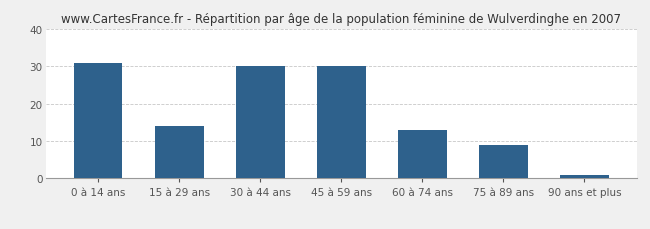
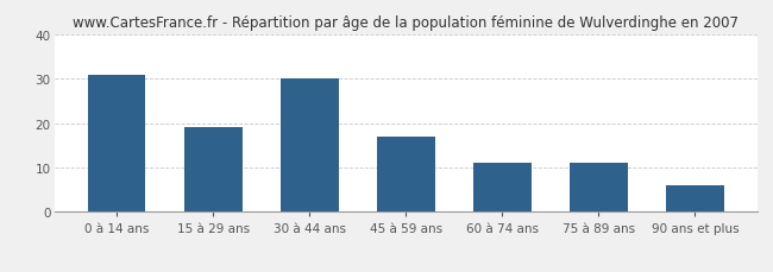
15 à 29 ans: 14 -> 19
45 à 59 ans: 30 -> 17
60 à 74 ans: 13 -> 11
75 à 89 ans: 9 -> 11
90 ans et plus: 1 -> 6
